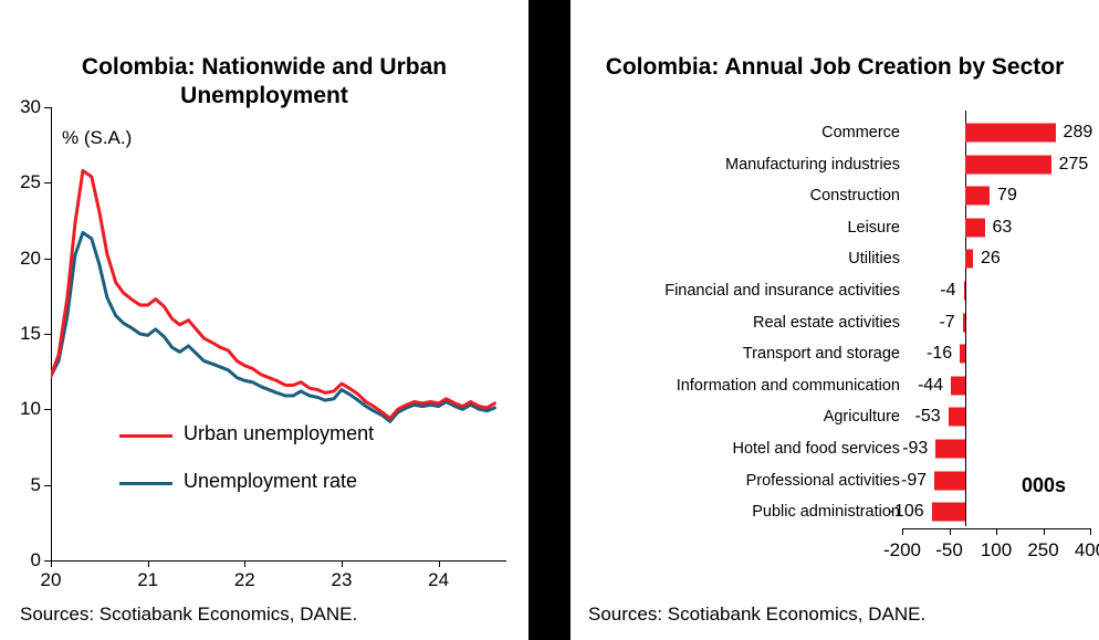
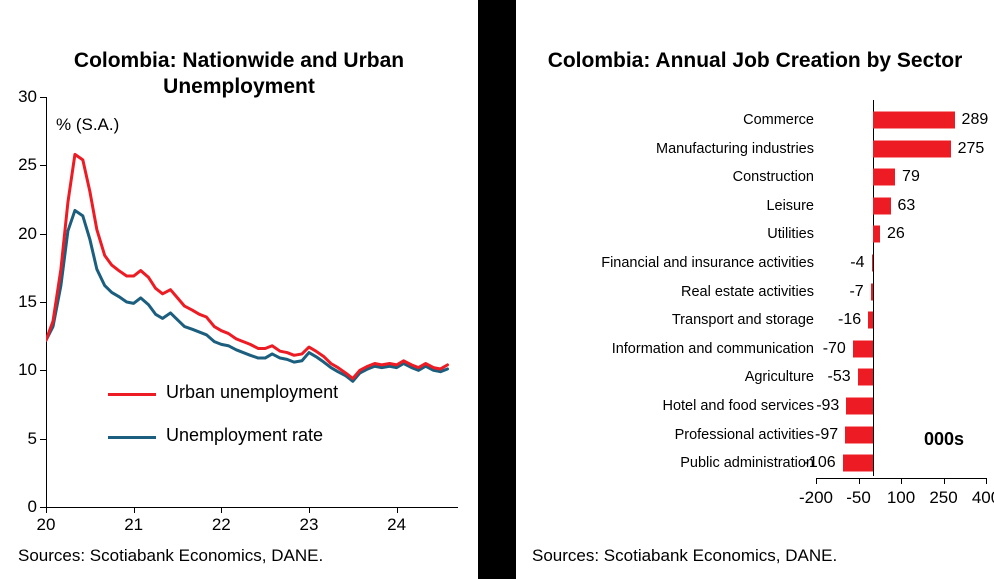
Colombia: Annual Job Creation by Sector/Information and communication: -44 -> -70
